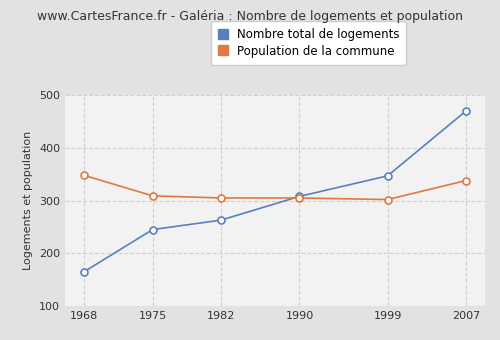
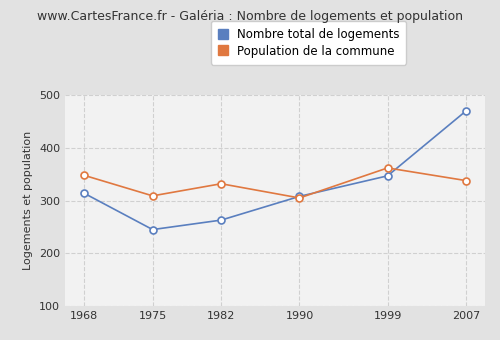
Nombre total de logements/1968: 165 -> 314
Population de la commune/1982: 305 -> 332
Population de la commune/1999: 302 -> 362
